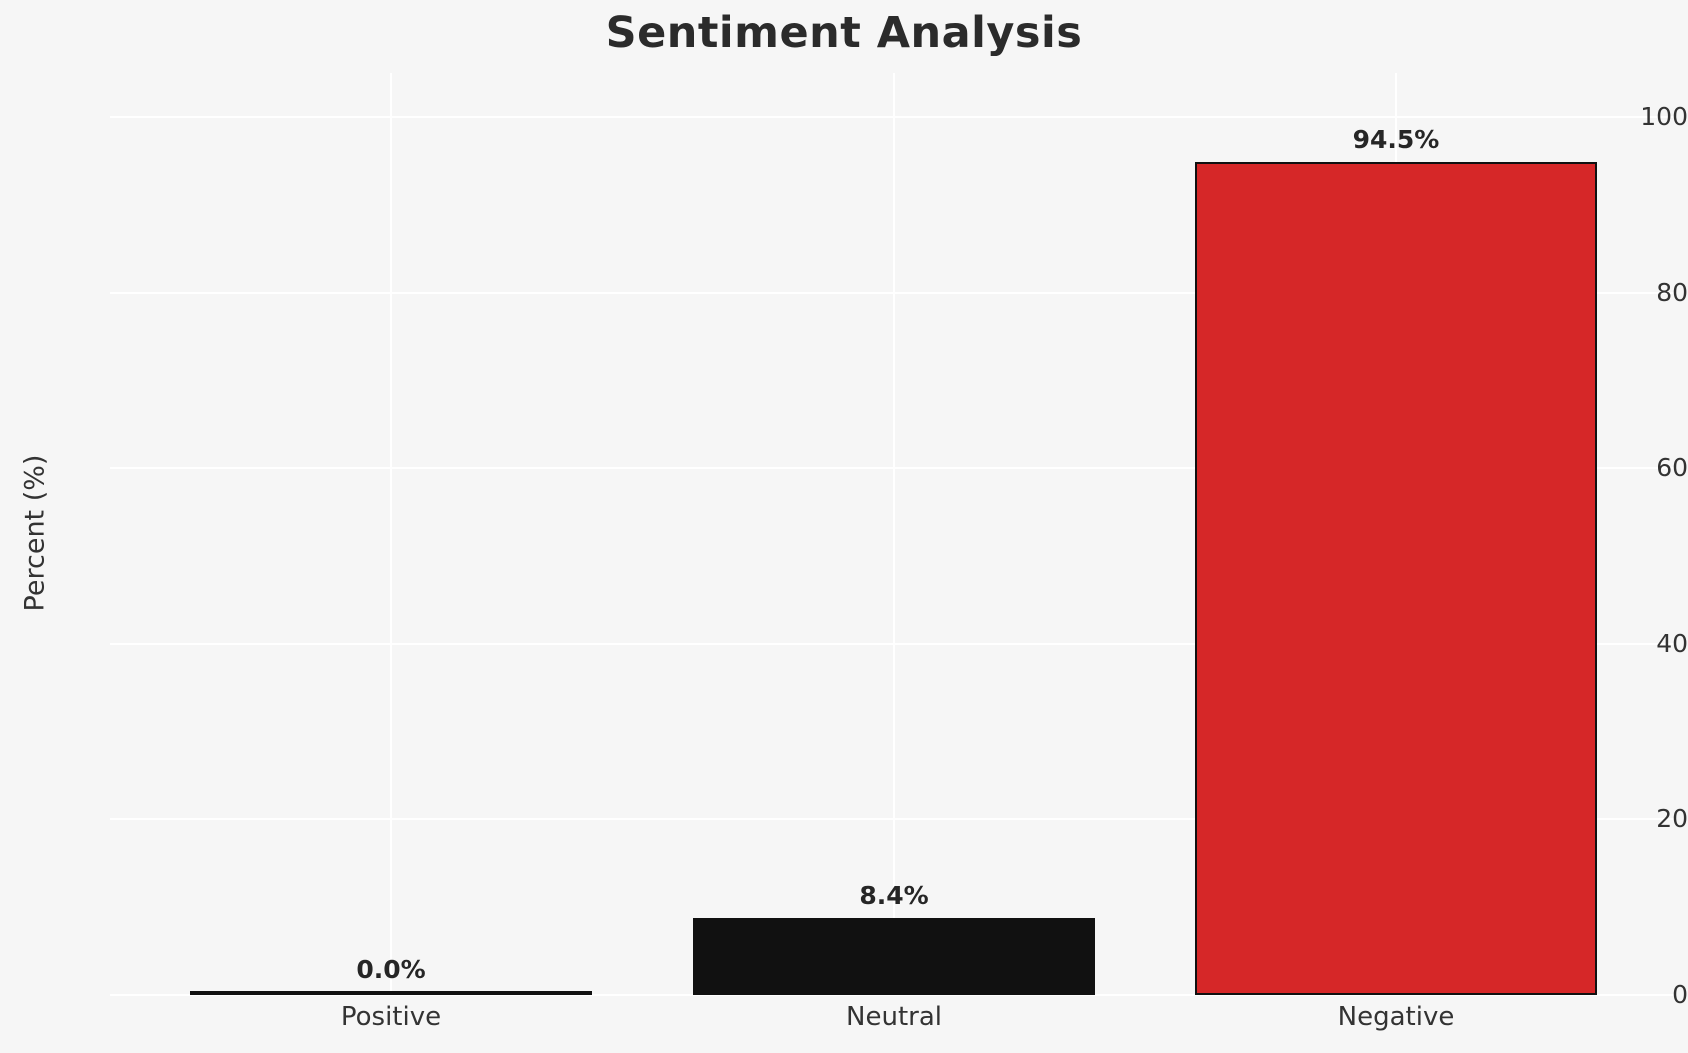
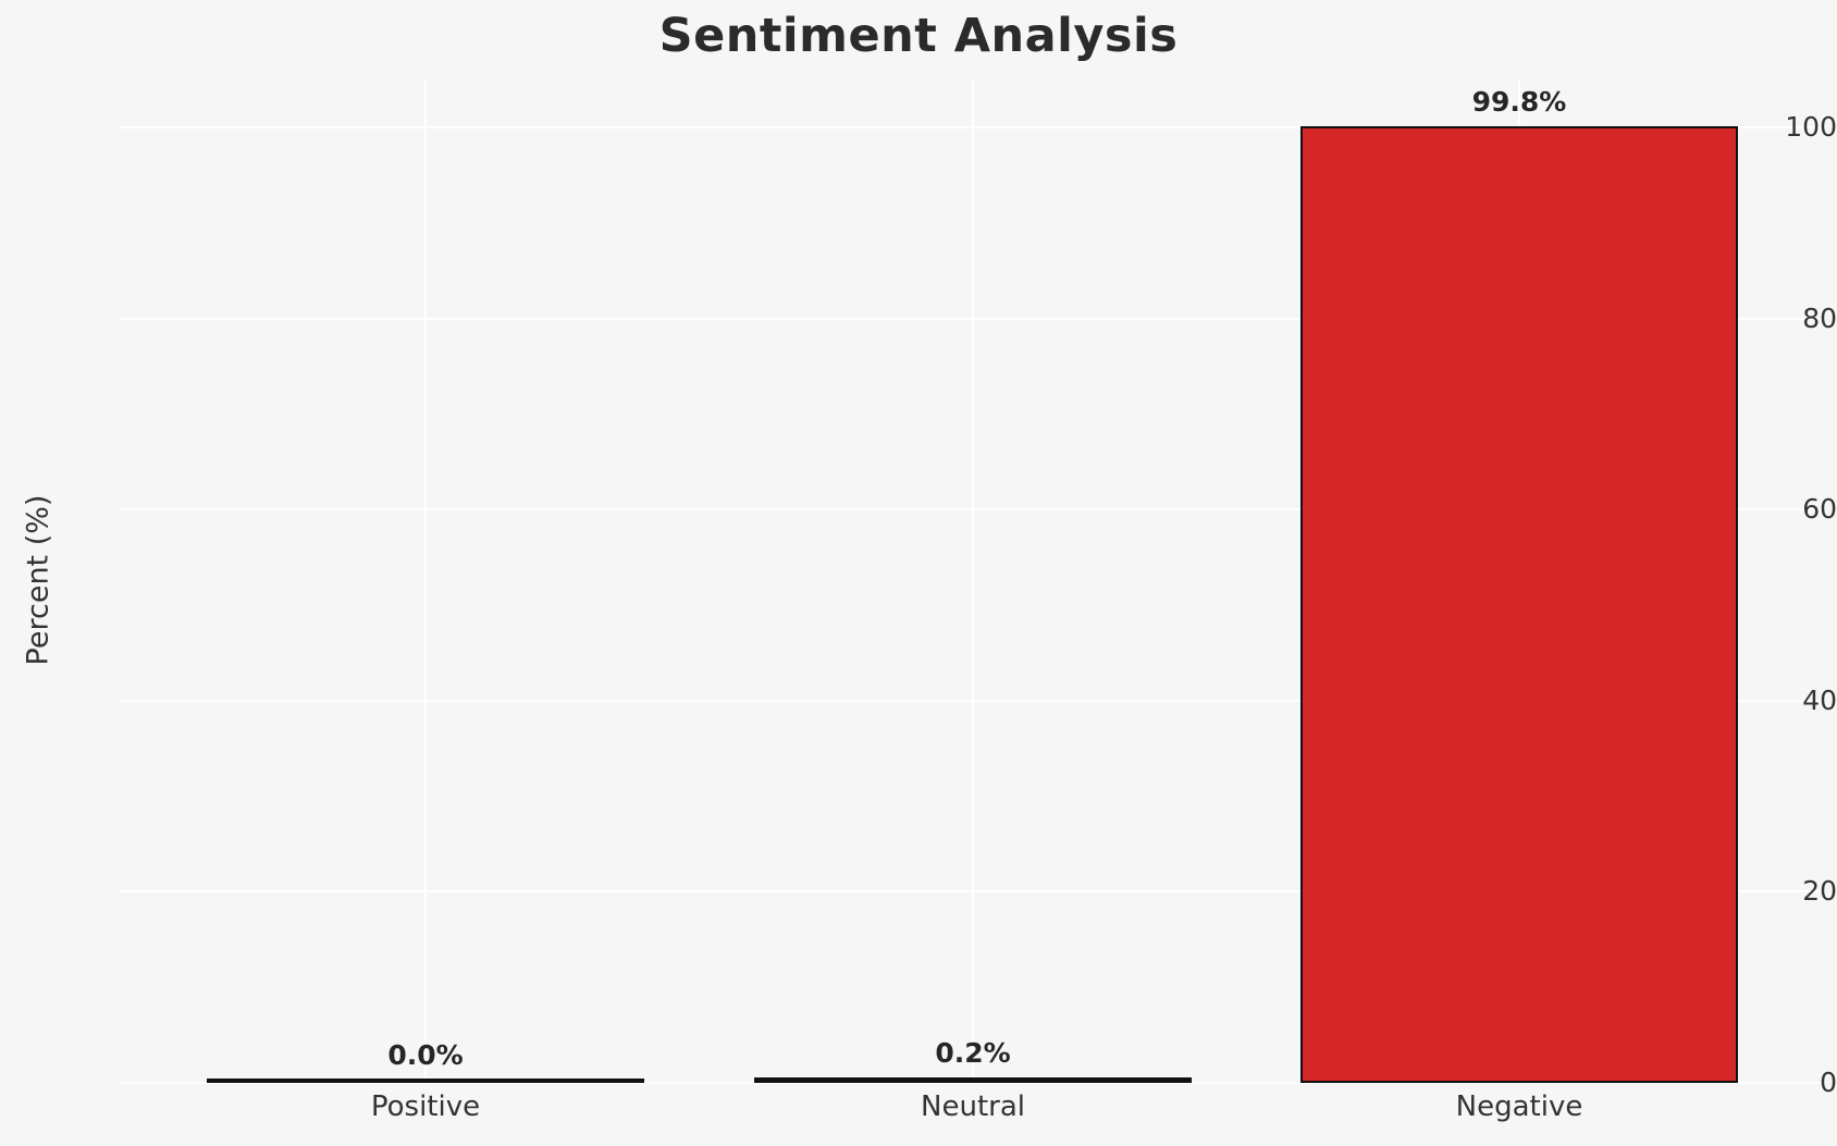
Neutral: 8.4% -> 0.2%
Negative: 94.5% -> 99.8%
